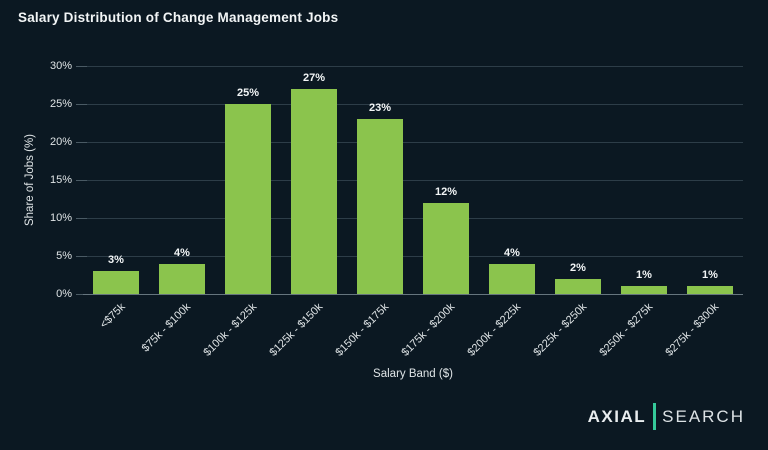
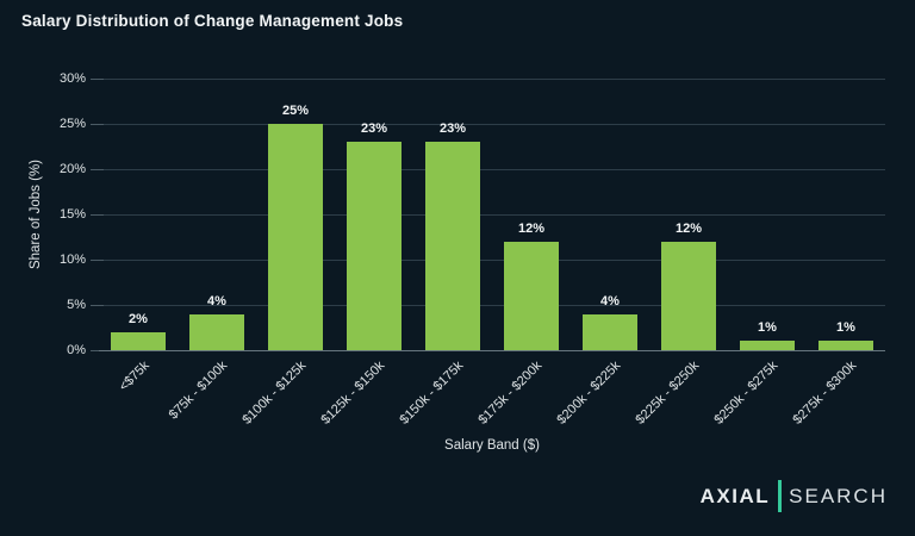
<$75k: 3% -> 2%
$125k - $150k: 27% -> 23%
$225k - $250k: 2% -> 12%
